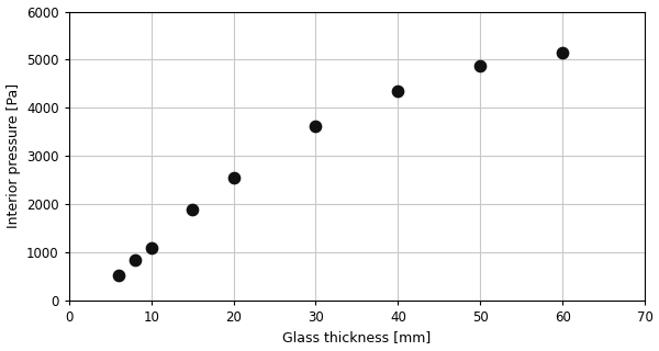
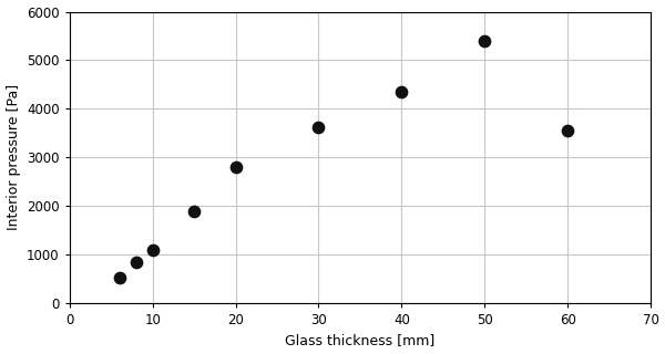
20: 2550 -> 2800
50: 4870 -> 5400
60: 5150 -> 3550
